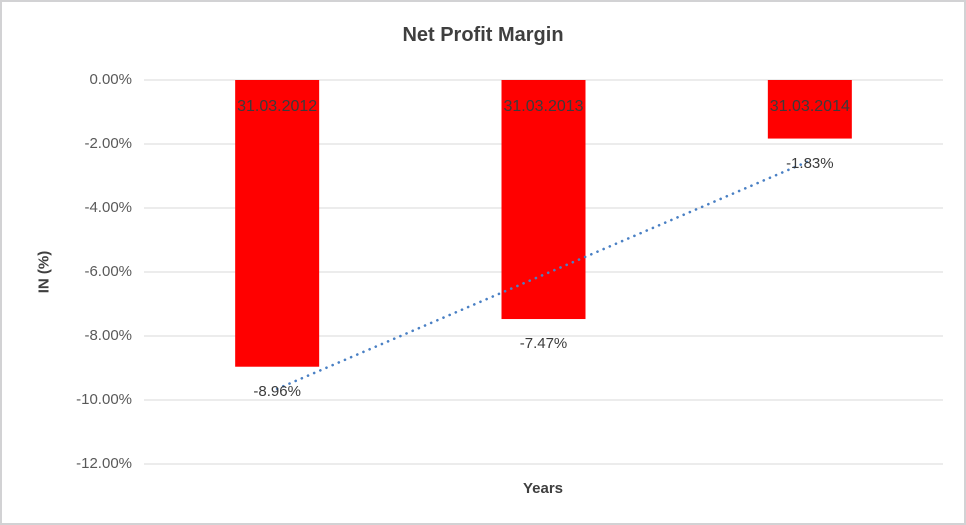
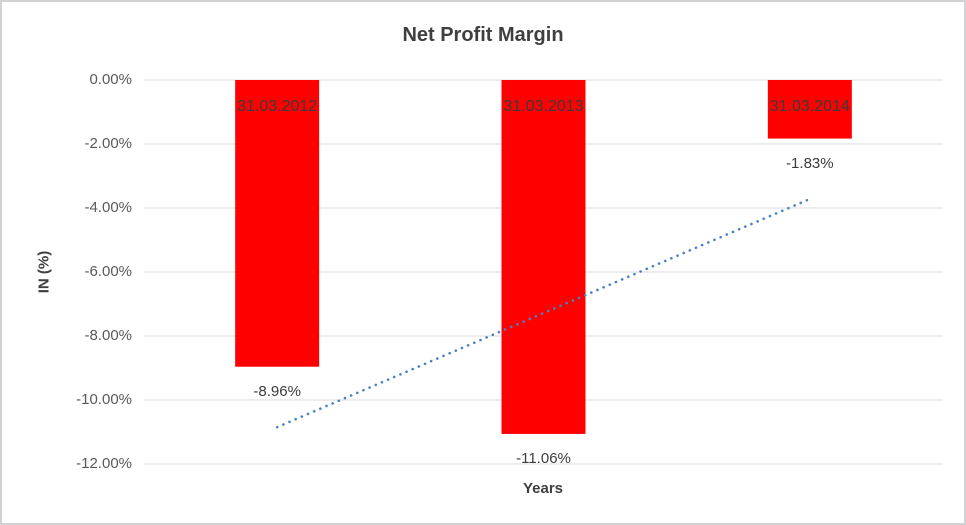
31.03.2013: -7.47% -> -11.06%
